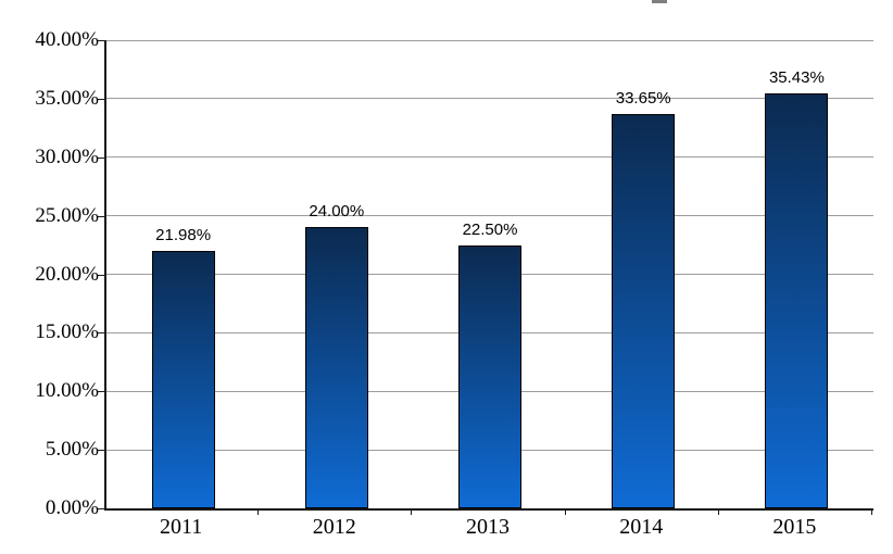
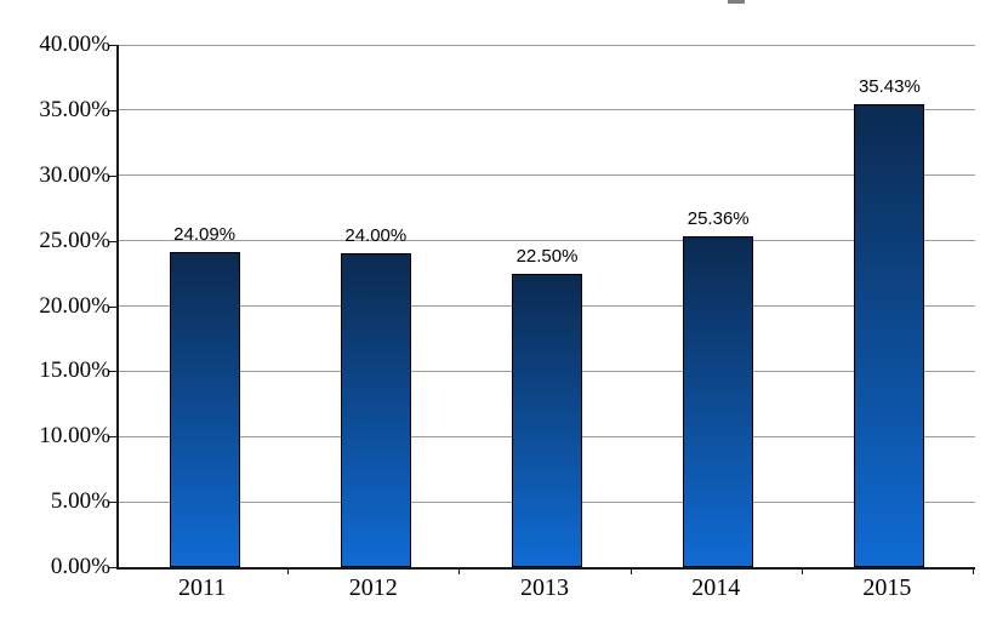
2011: 21.98% -> 24.09%
2014: 33.65% -> 25.36%
